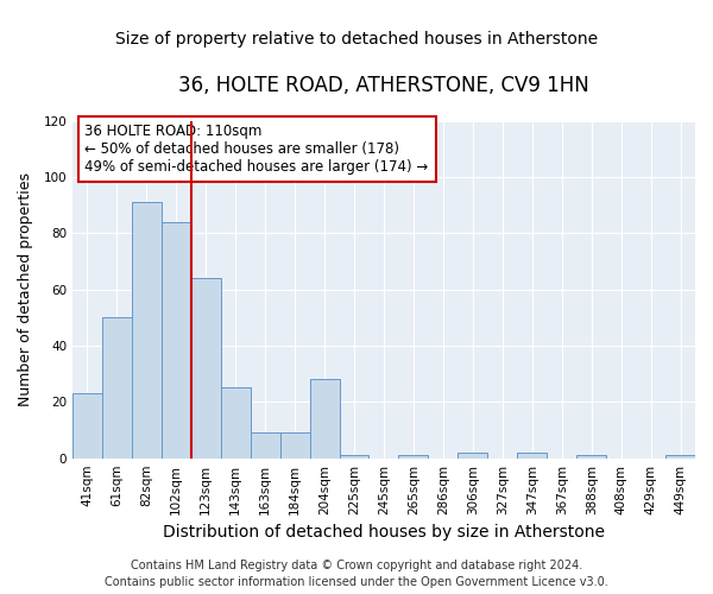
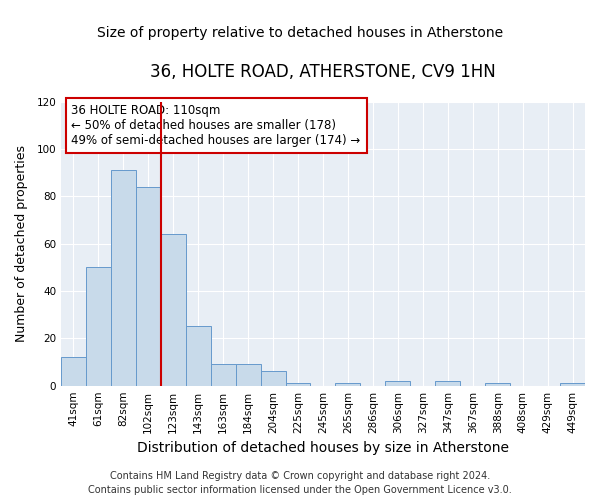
41sqm: 23 -> 12
204sqm: 28 -> 6
